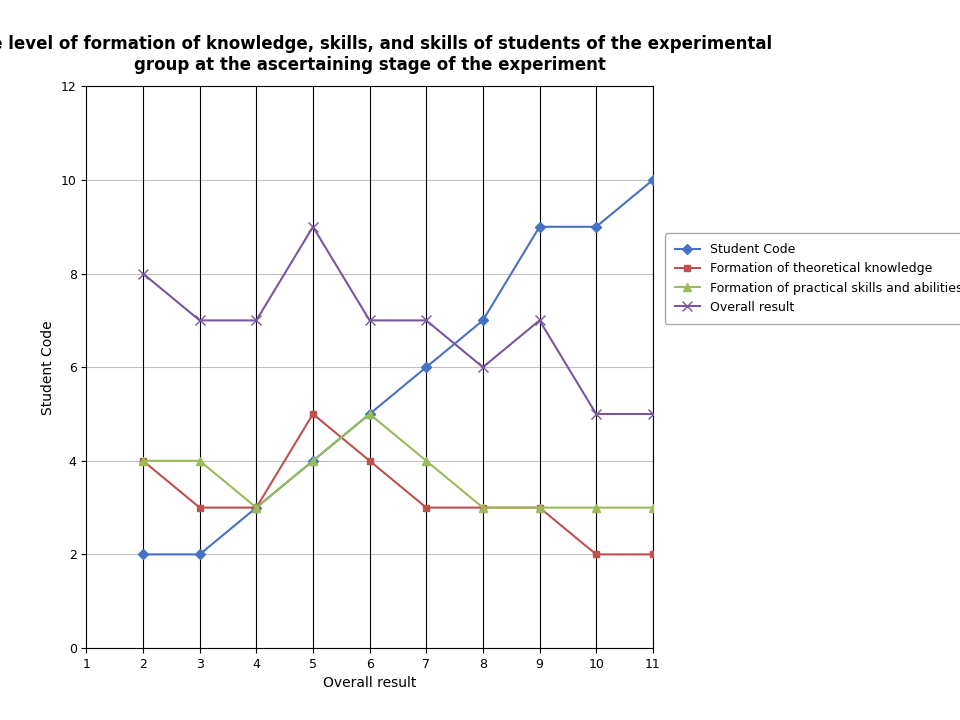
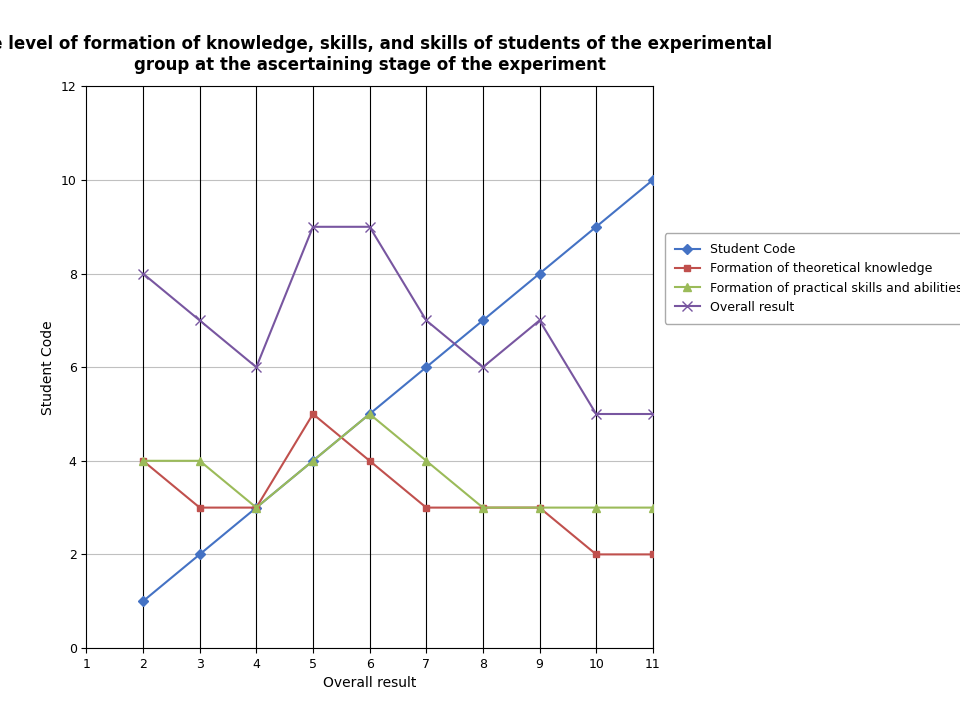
Student Code/2: 2 -> 1
Overall result/4: 7 -> 6
Overall result/6: 7 -> 9
Student Code/9: 9 -> 8
